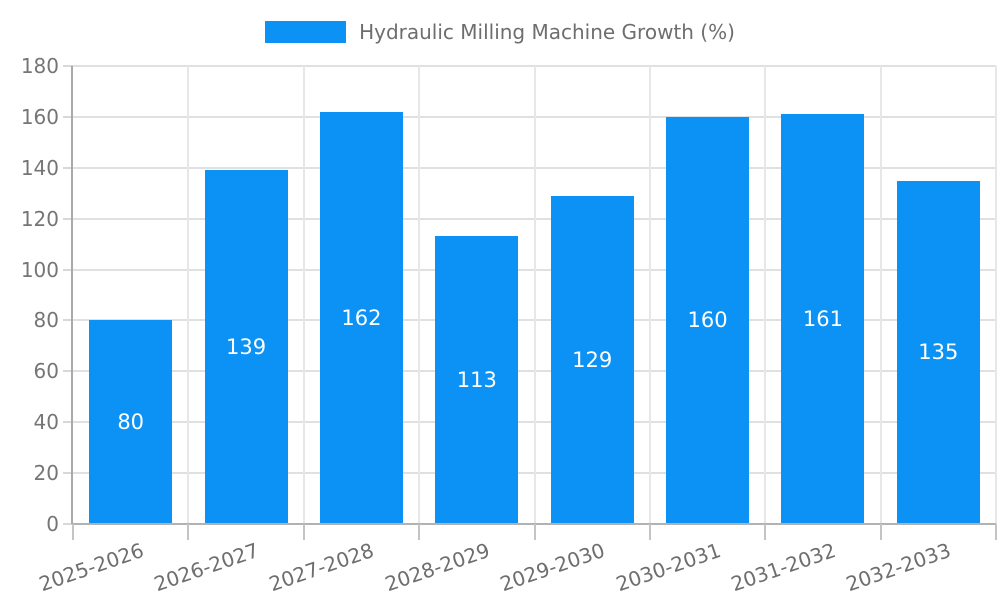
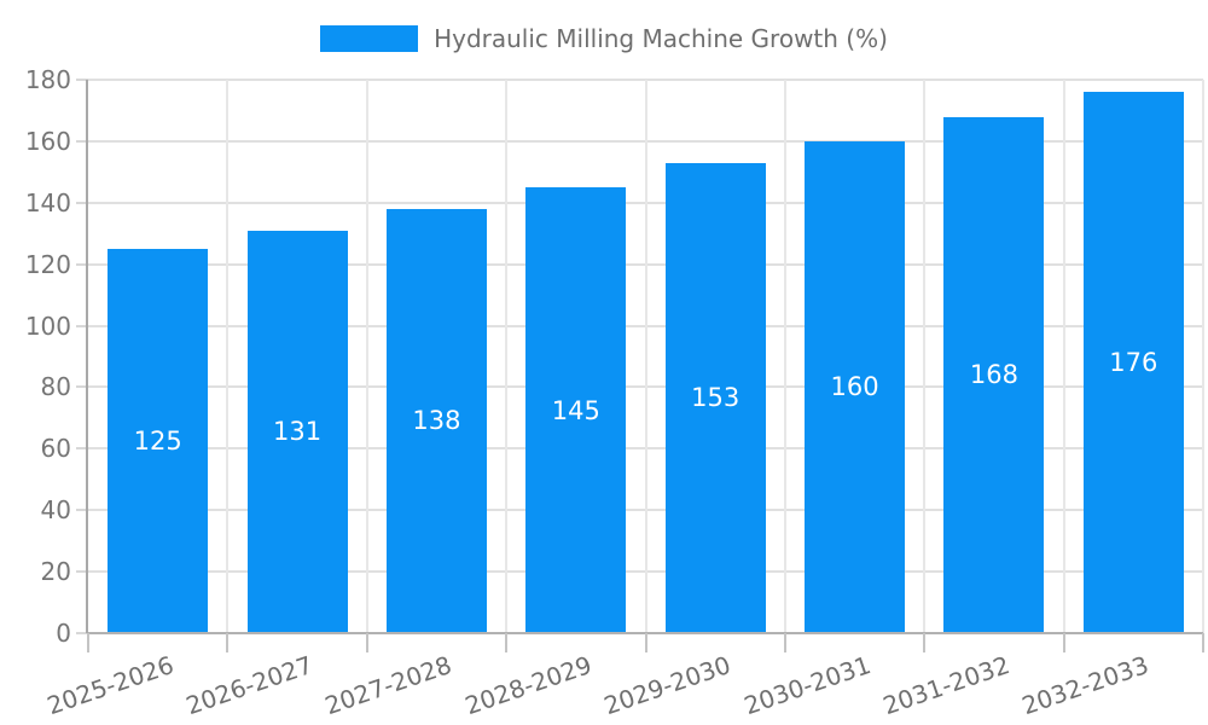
2025-2026: 80 -> 125
2026-2027: 139 -> 131
2027-2028: 162 -> 138
2028-2029: 113 -> 145
2029-2030: 129 -> 153
2031-2032: 161 -> 168
2032-2033: 135 -> 176
